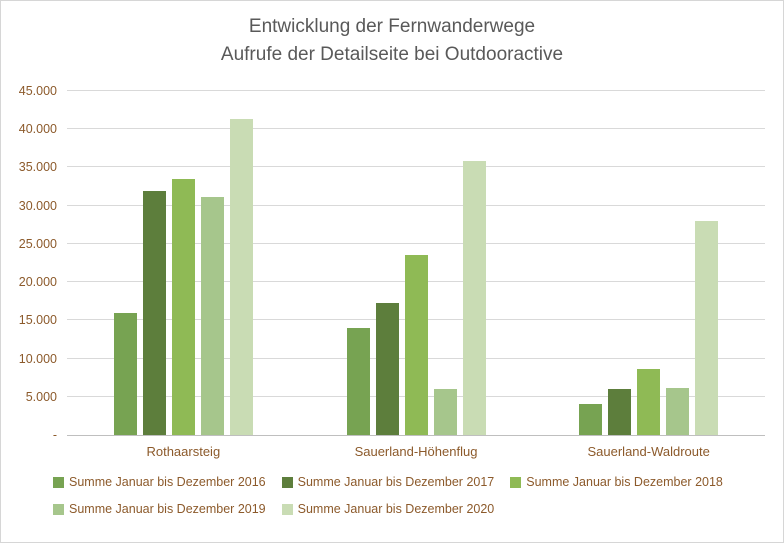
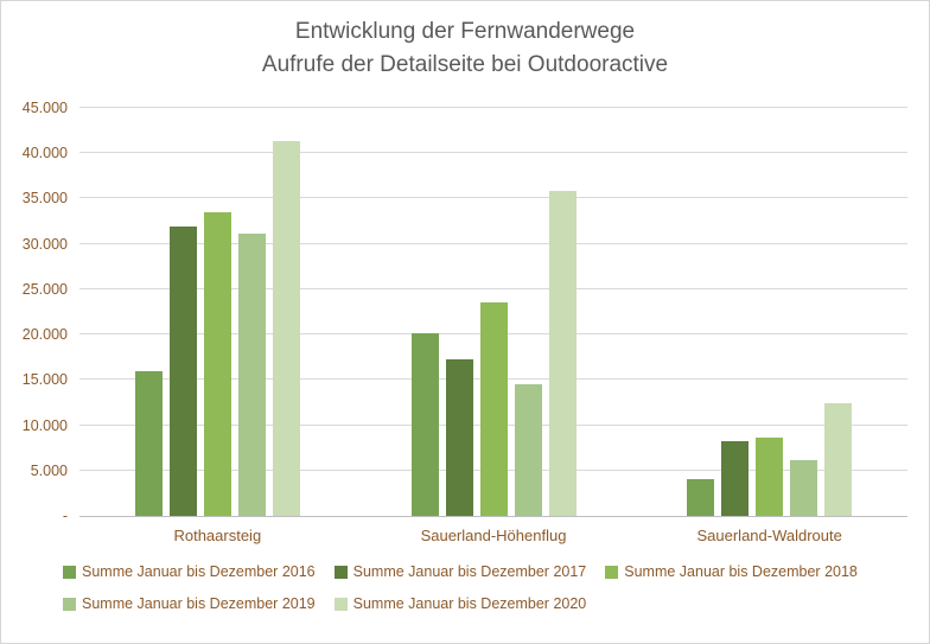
Summe Januar bis Dezember 2016/Sauerland-Höhenflug: 14000 -> 20000
Summe Januar bis Dezember 2019/Sauerland-Höhenflug: 6000 -> 14000
Summe Januar bis Dezember 2017/Sauerland-Waldroute: 6000 -> 8000
Summe Januar bis Dezember 2020/Sauerland-Waldroute: 28000 -> 12000
